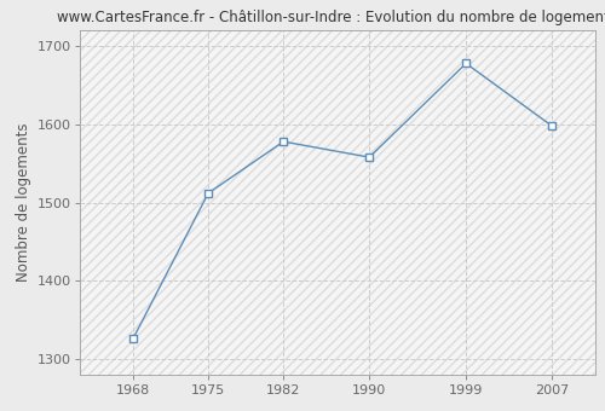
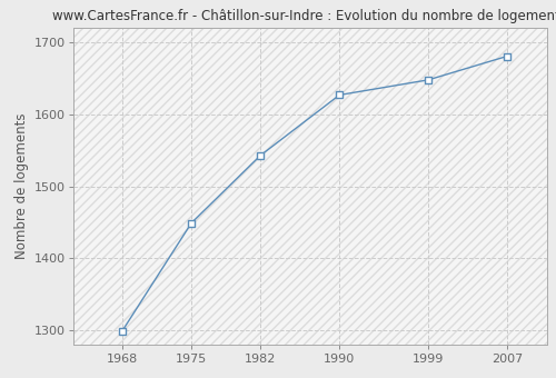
1968: 1326 -> 1299
1975: 1512 -> 1449
1982: 1578 -> 1543
1990: 1558 -> 1627
1999: 1678 -> 1648
2007: 1598 -> 1681
